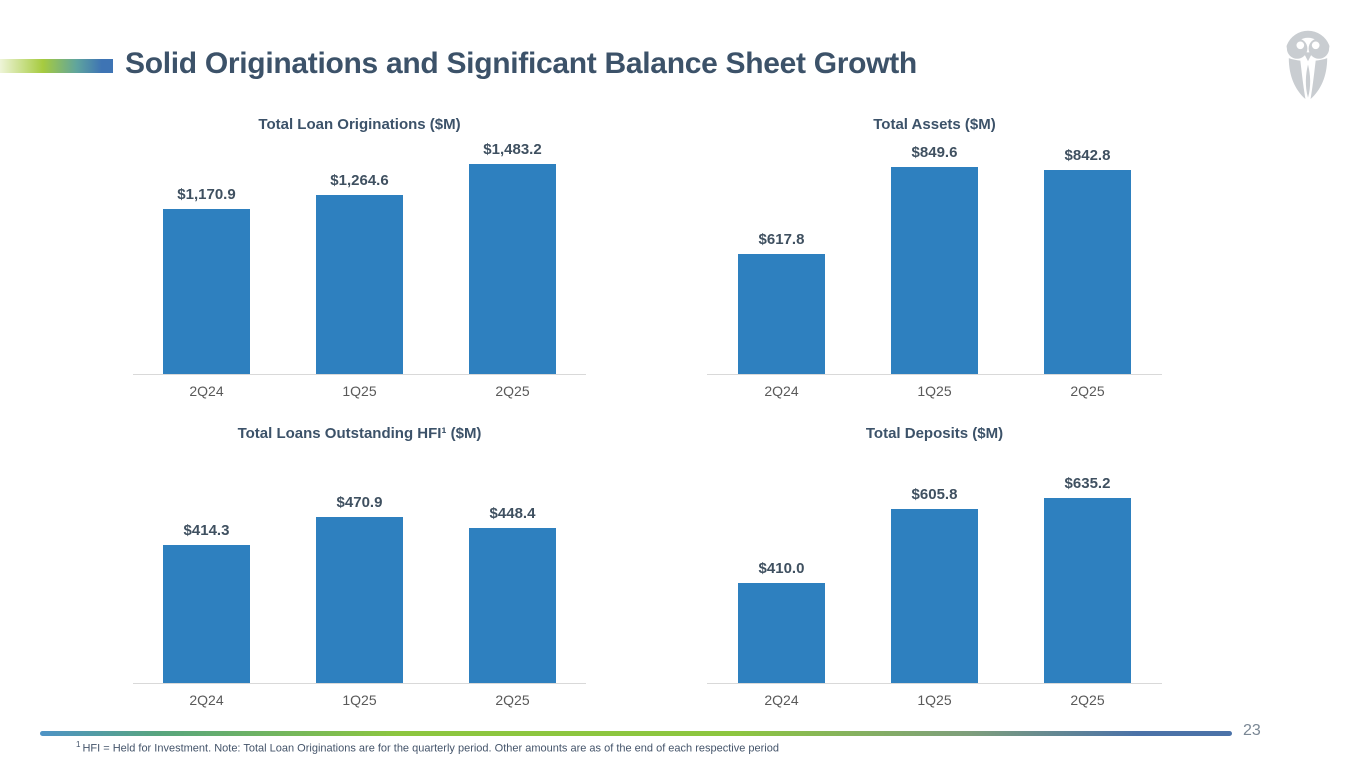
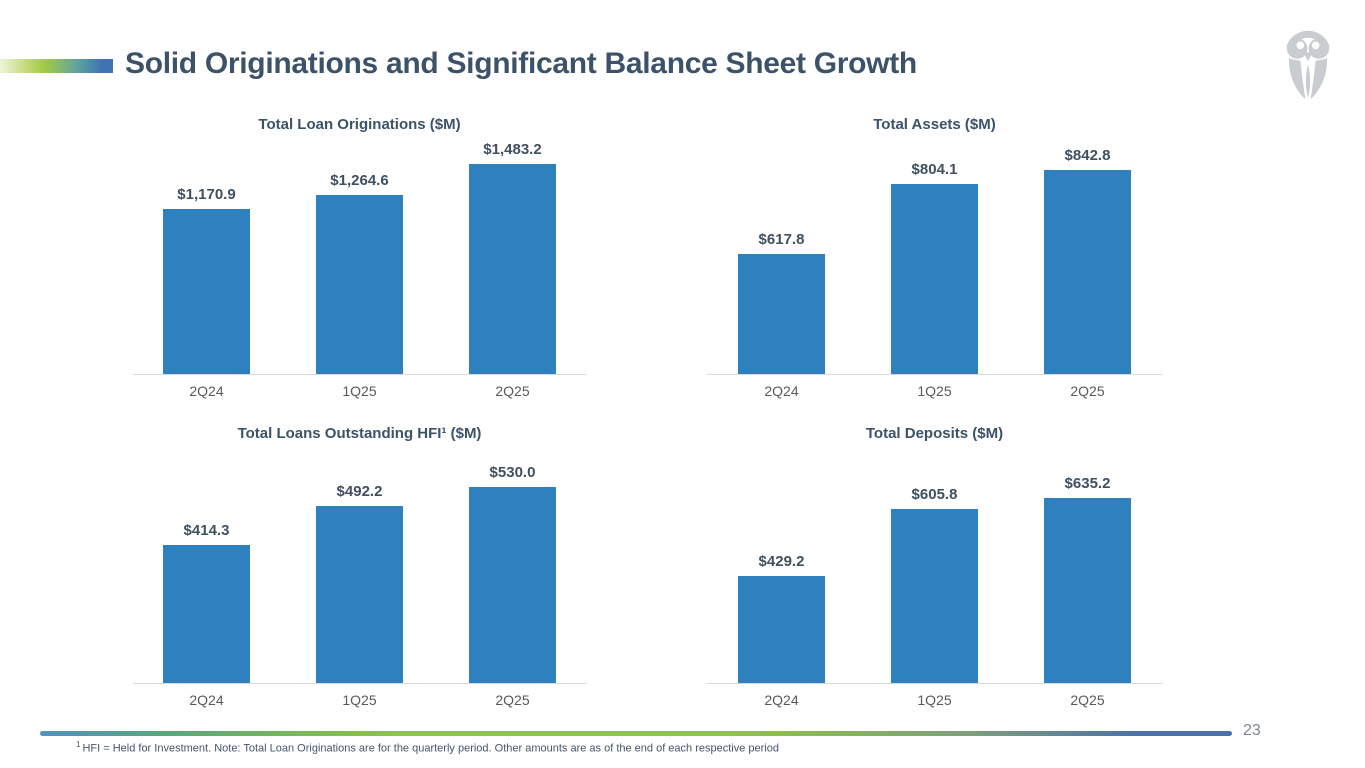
Total Assets ($M)/1Q25: $849.6 -> $804.1
Total Loans Outstanding HFI¹ ($M)/1Q25: $470.9 -> $492.2
Total Loans Outstanding HFI¹ ($M)/2Q25: $448.4 -> $530.0
Total Deposits ($M)/2Q24: $410.0 -> $429.2
